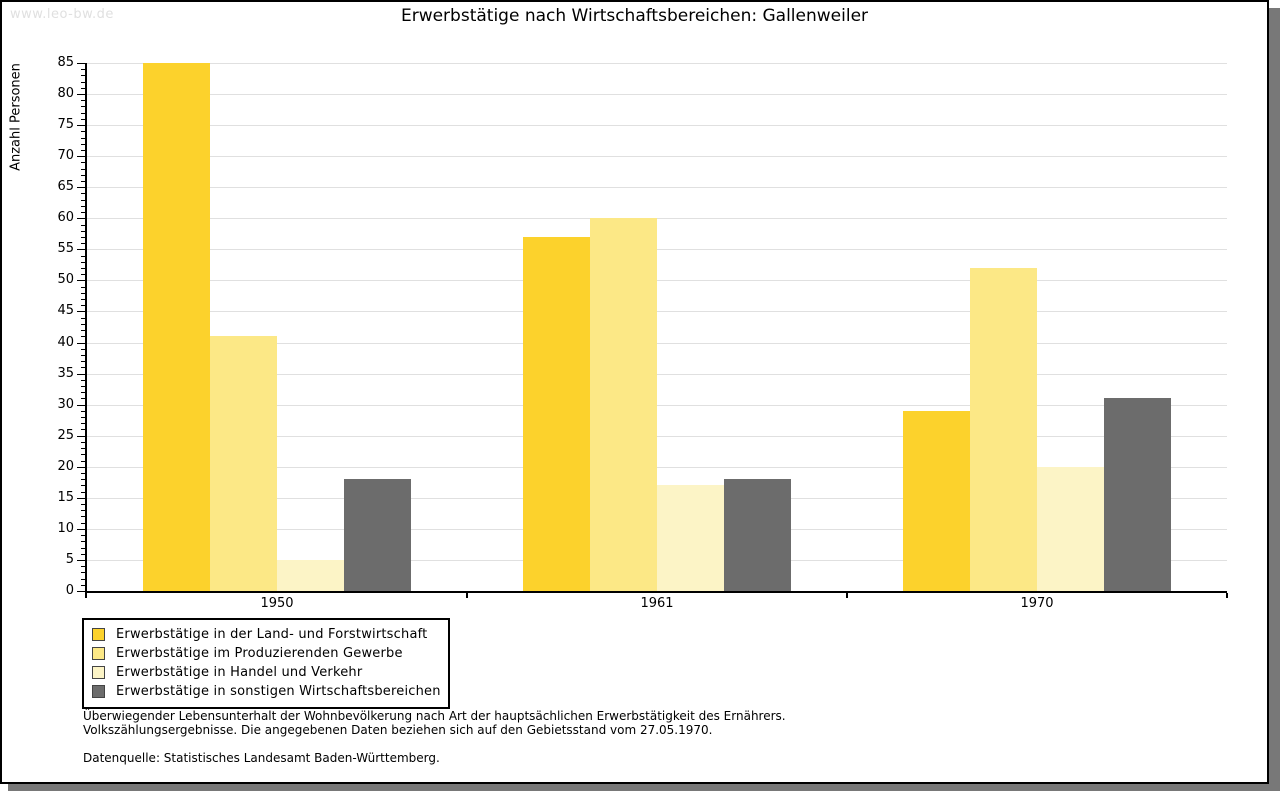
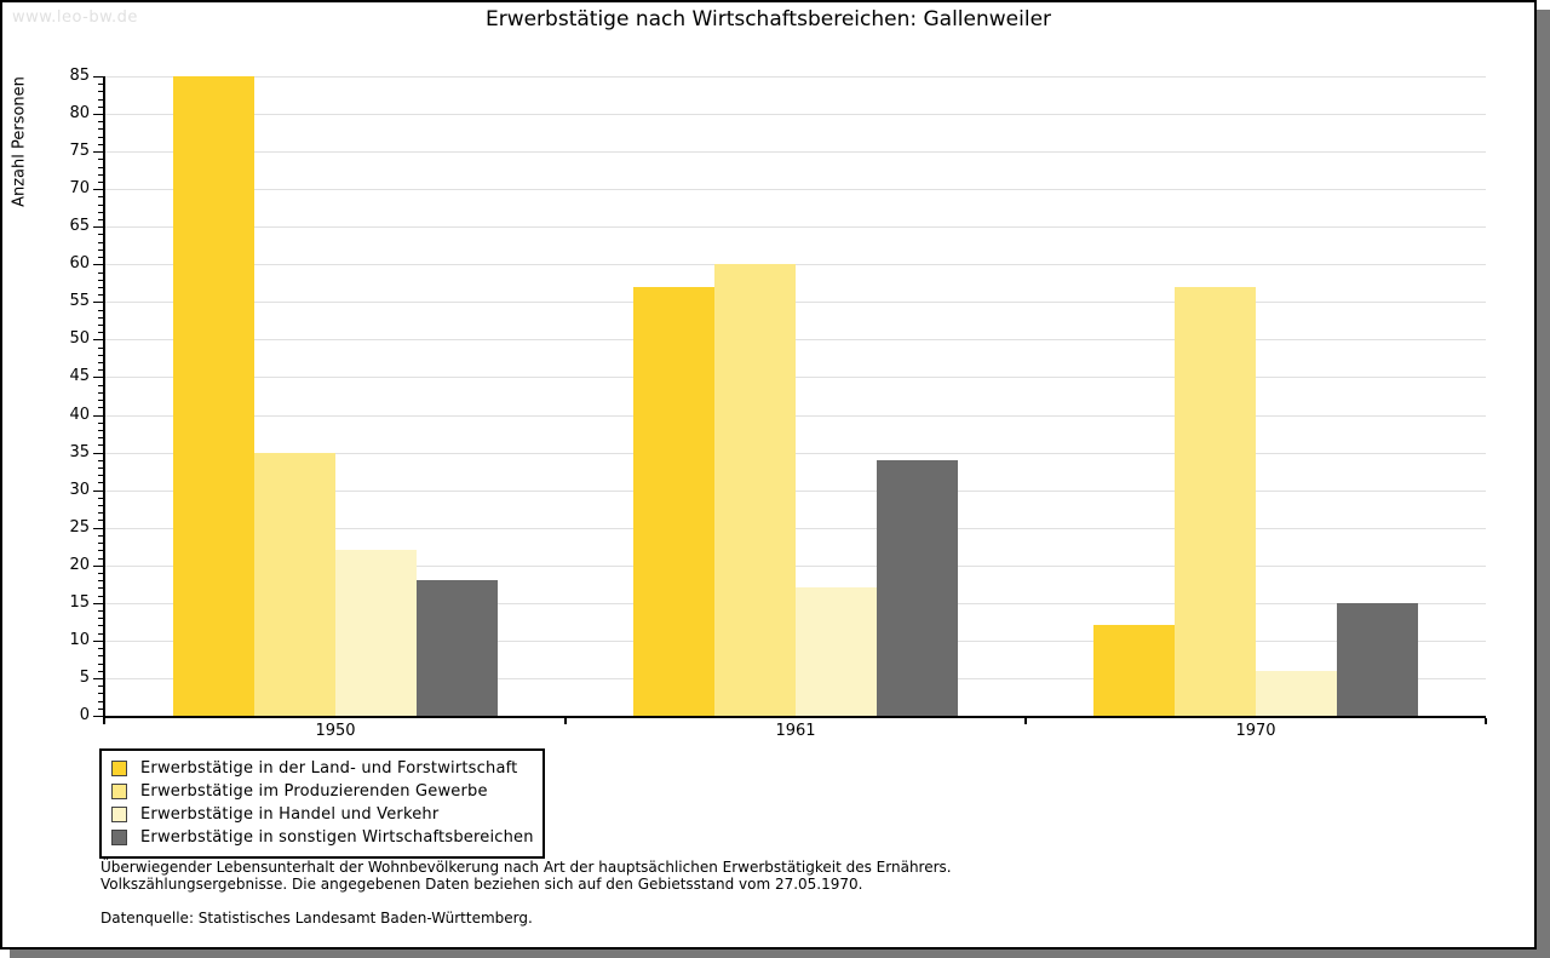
Erwerbstätige im Produzierenden Gewerbe/1950: 41 -> 35
Erwerbstätige in Handel und Verkehr/1950: 5 -> 22
Erwerbstätige in sonstigen Wirtschaftsbereichen/1961: 18 -> 34
Erwerbstätige in der Land- und Forstwirtschaft/1970: 29 -> 12
Erwerbstätige im Produzierenden Gewerbe/1970: 52 -> 57
Erwerbstätige in Handel und Verkehr/1970: 20 -> 6
Erwerbstätige in sonstigen Wirtschaftsbereichen/1970: 31 -> 15
